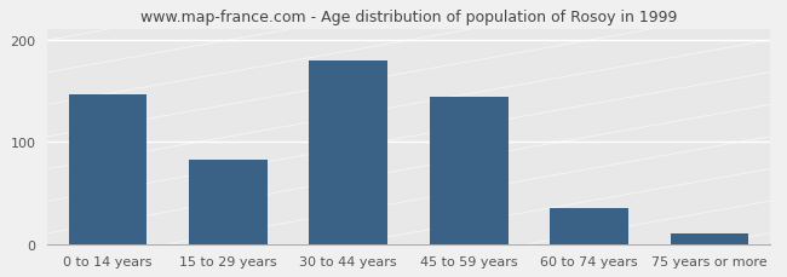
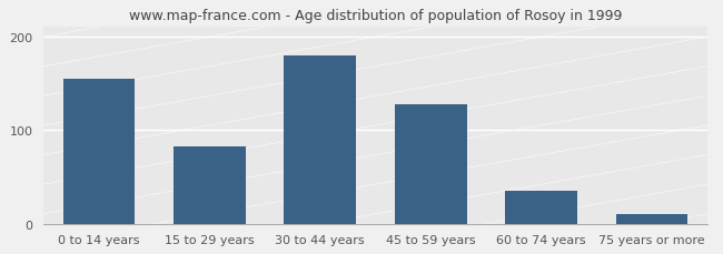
0 to 14 years: 146 -> 155
45 to 59 years: 144 -> 127
